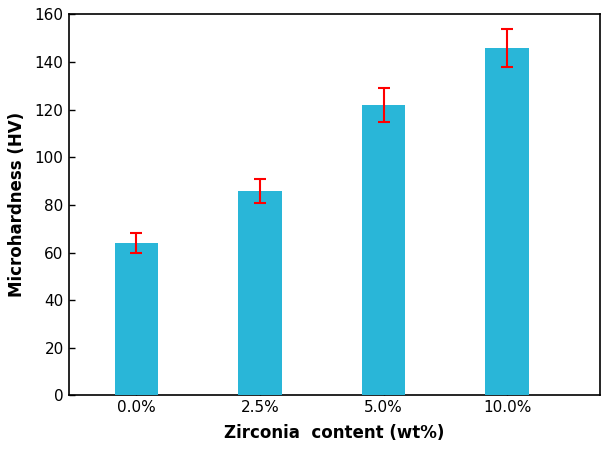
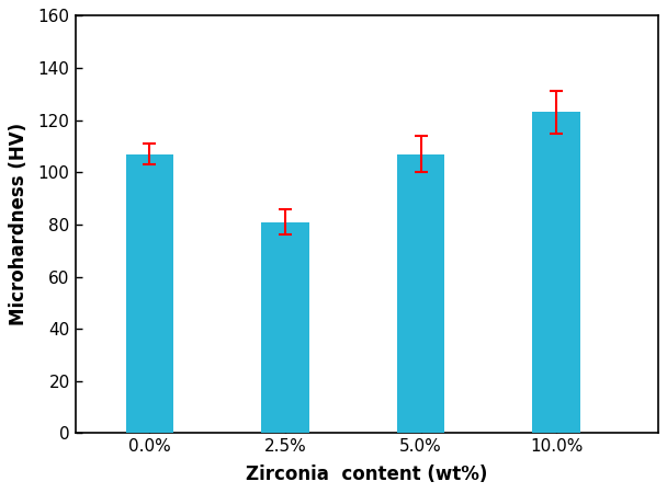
0.0%: 64 -> 107
2.5%: 86 -> 81
5.0%: 122 -> 107
10.0%: 146 -> 123
